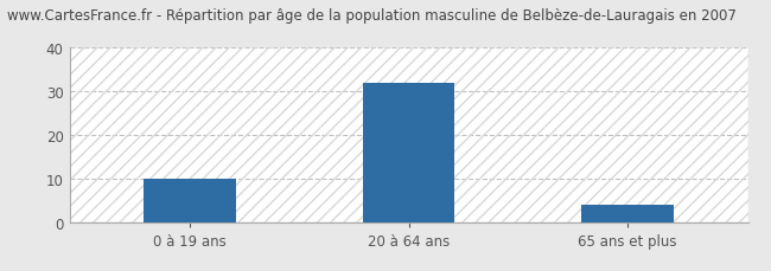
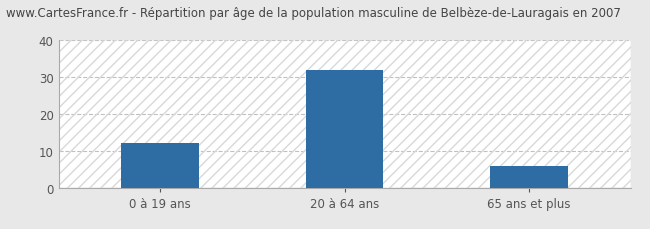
0 à 19 ans: 10 -> 12
65 ans et plus: 4 -> 6
